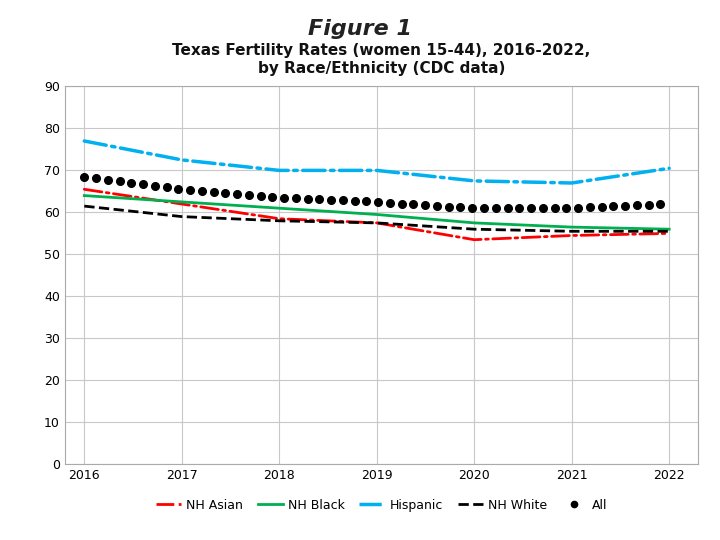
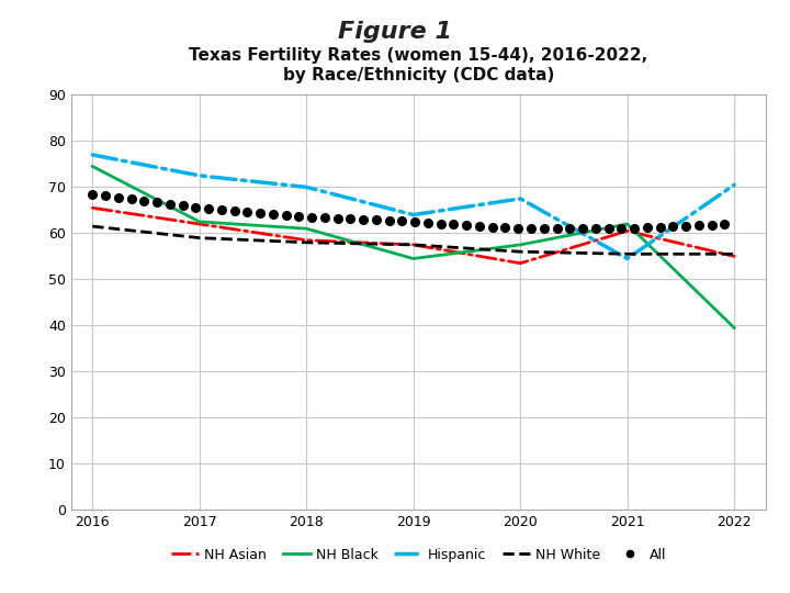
NH Black/2016: 64.0 -> 74.5
NH Black/2019: 59.5 -> 54.5
Hispanic/2019: 70.0 -> 64.0
NH Asian/2021: 54.5 -> 60.5
NH Black/2021: 56.5 -> 62.0
Hispanic/2021: 67.0 -> 54.5
NH Black/2022: 56.0 -> 39.5
